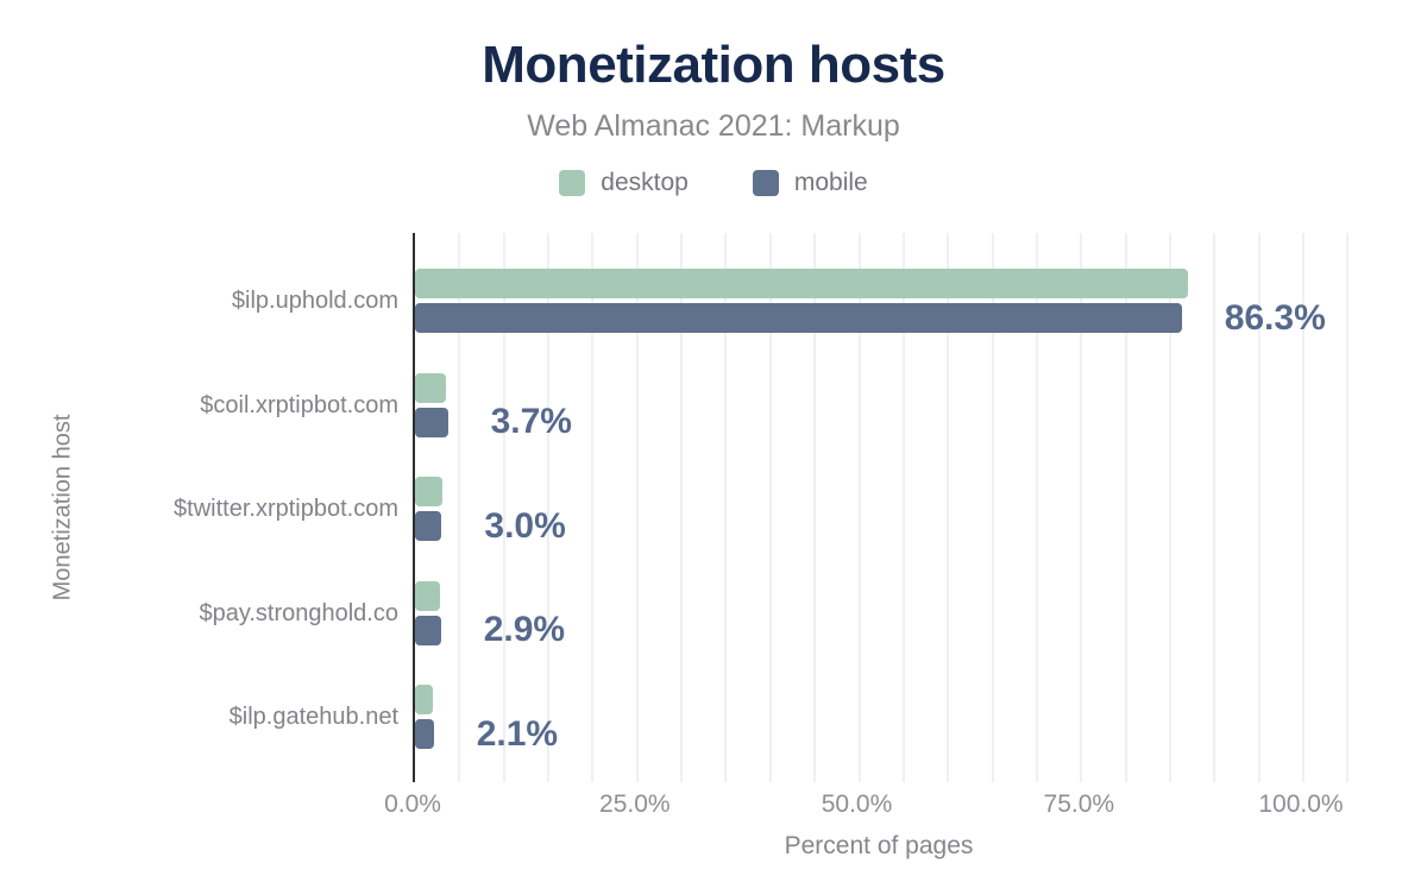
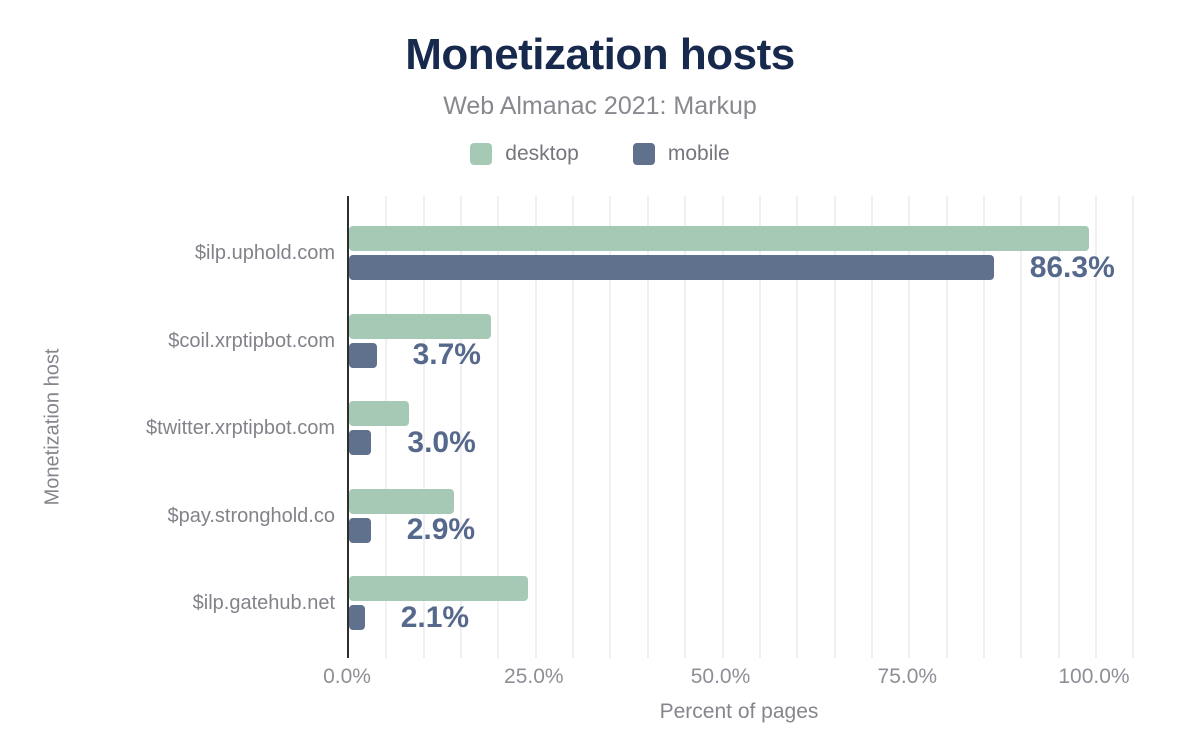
desktop/$ilp.uphold.com: 87% -> 99%
desktop/$coil.xrptipbot.com: 4% -> 19%
desktop/$twitter.xrptipbot.com: 3% -> 8%
desktop/$pay.stronghold.co: 3% -> 14%
desktop/$ilp.gatehub.net: 2% -> 24%
